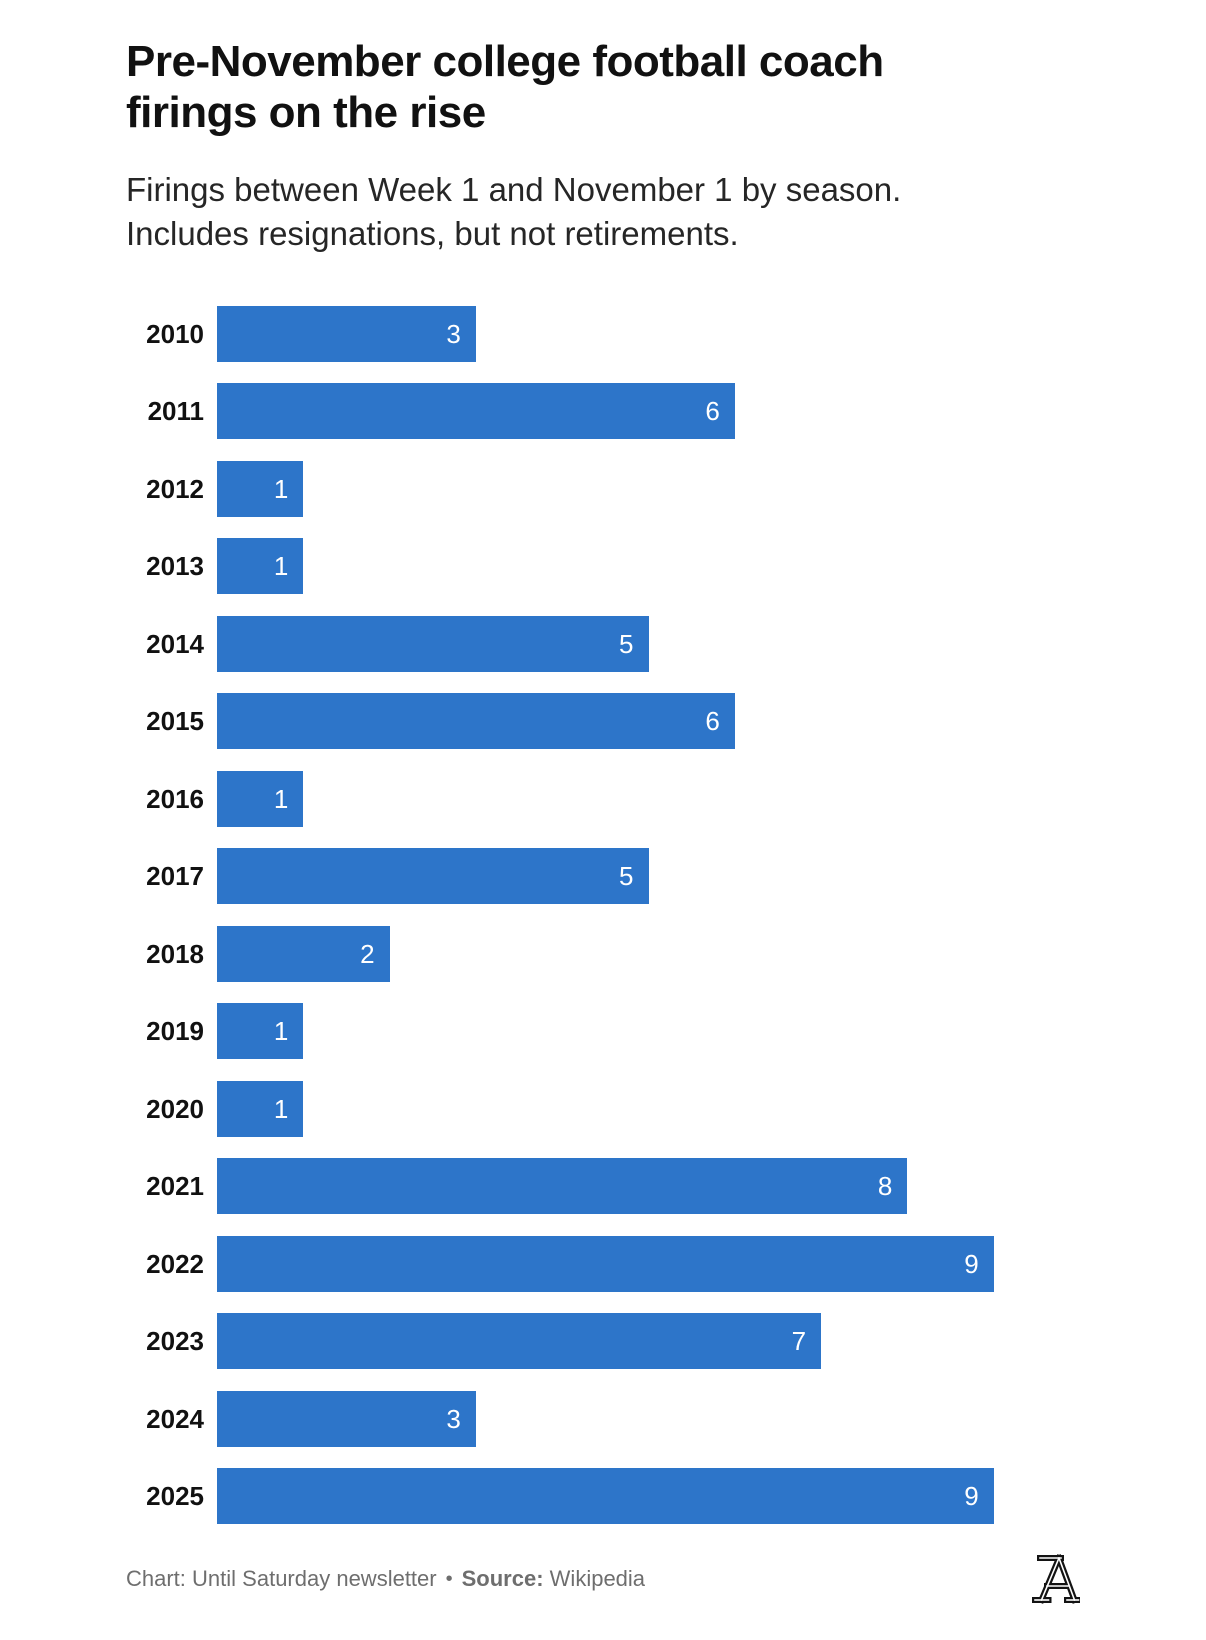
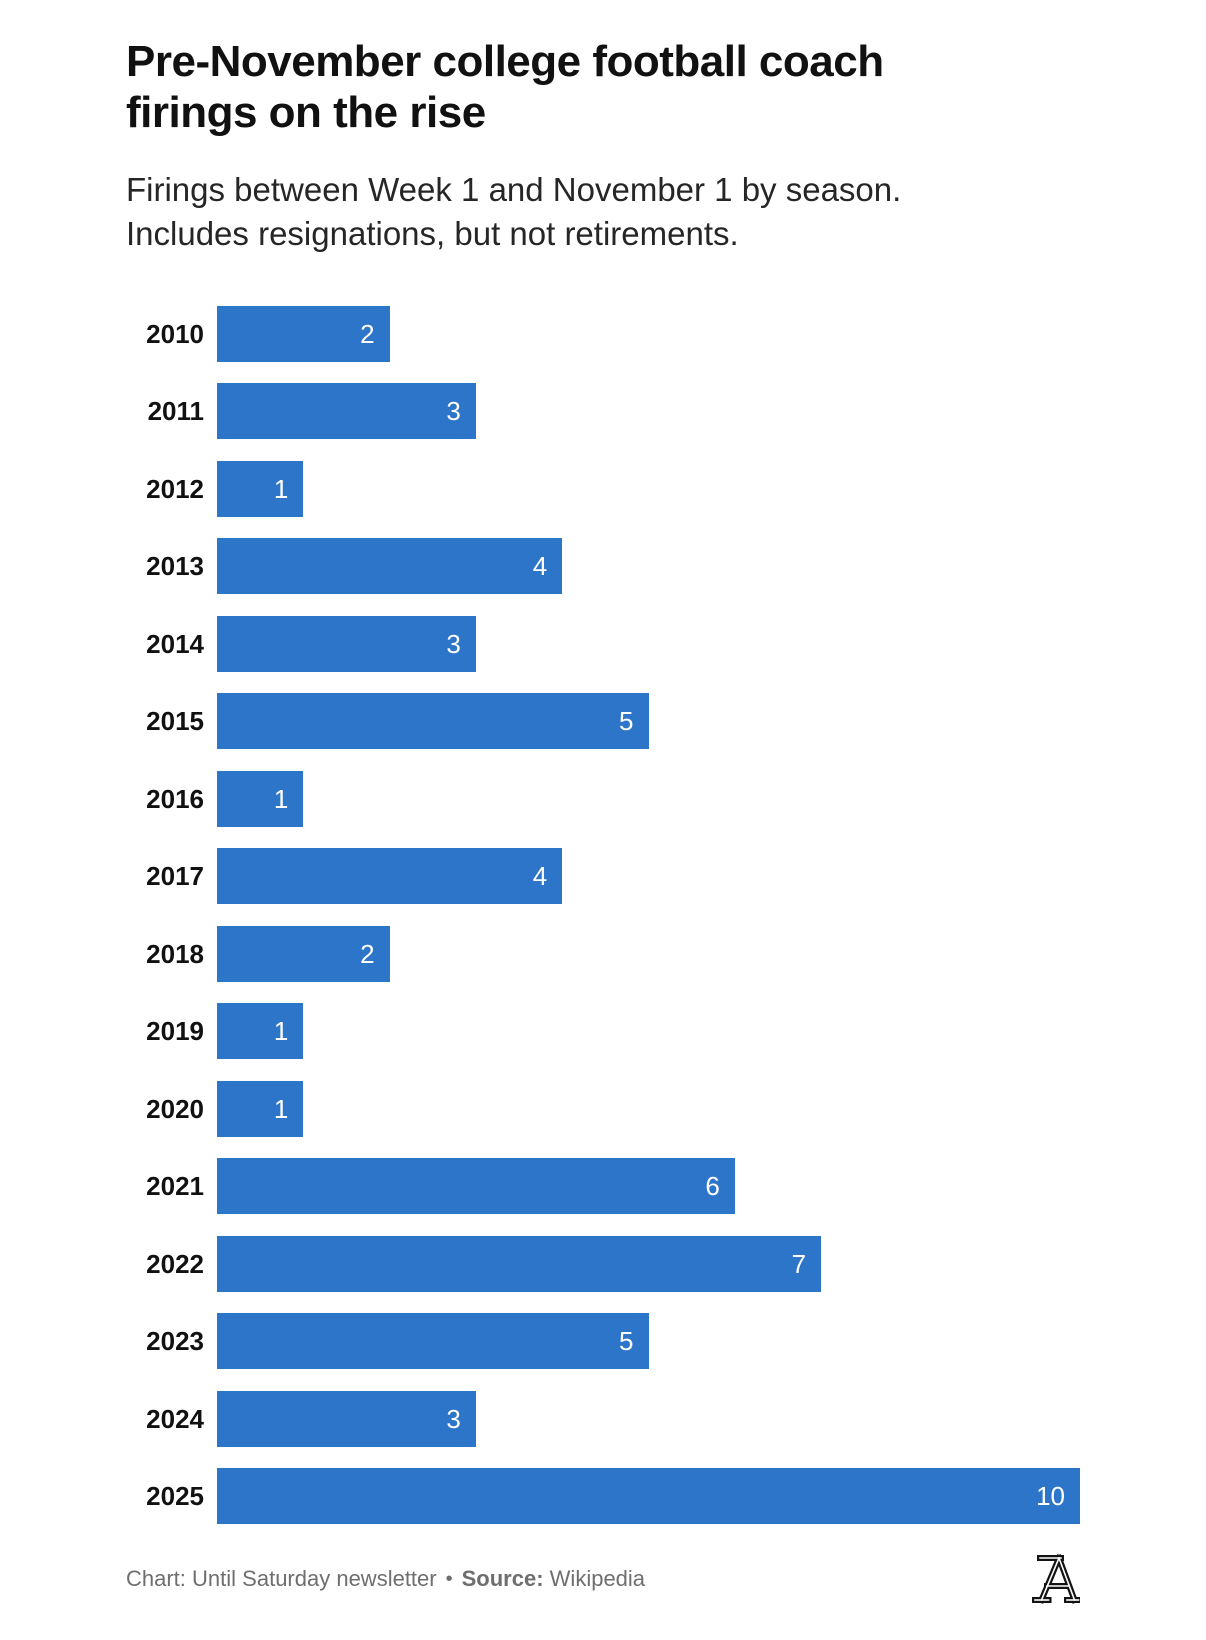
2010: 3 -> 2
2011: 6 -> 3
2013: 1 -> 4
2014: 5 -> 3
2015: 6 -> 5
2017: 5 -> 4
2021: 8 -> 6
2022: 9 -> 7
2023: 7 -> 5
2025: 9 -> 10
